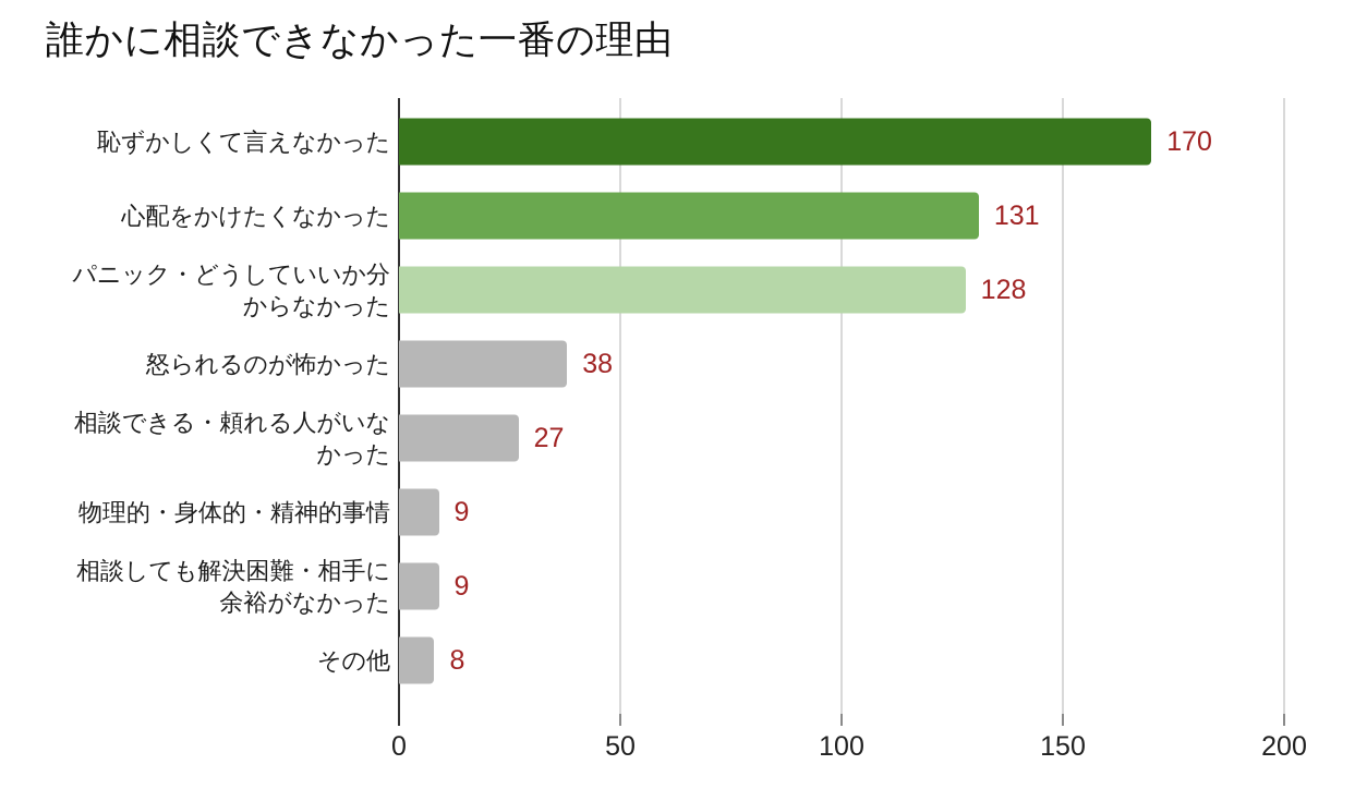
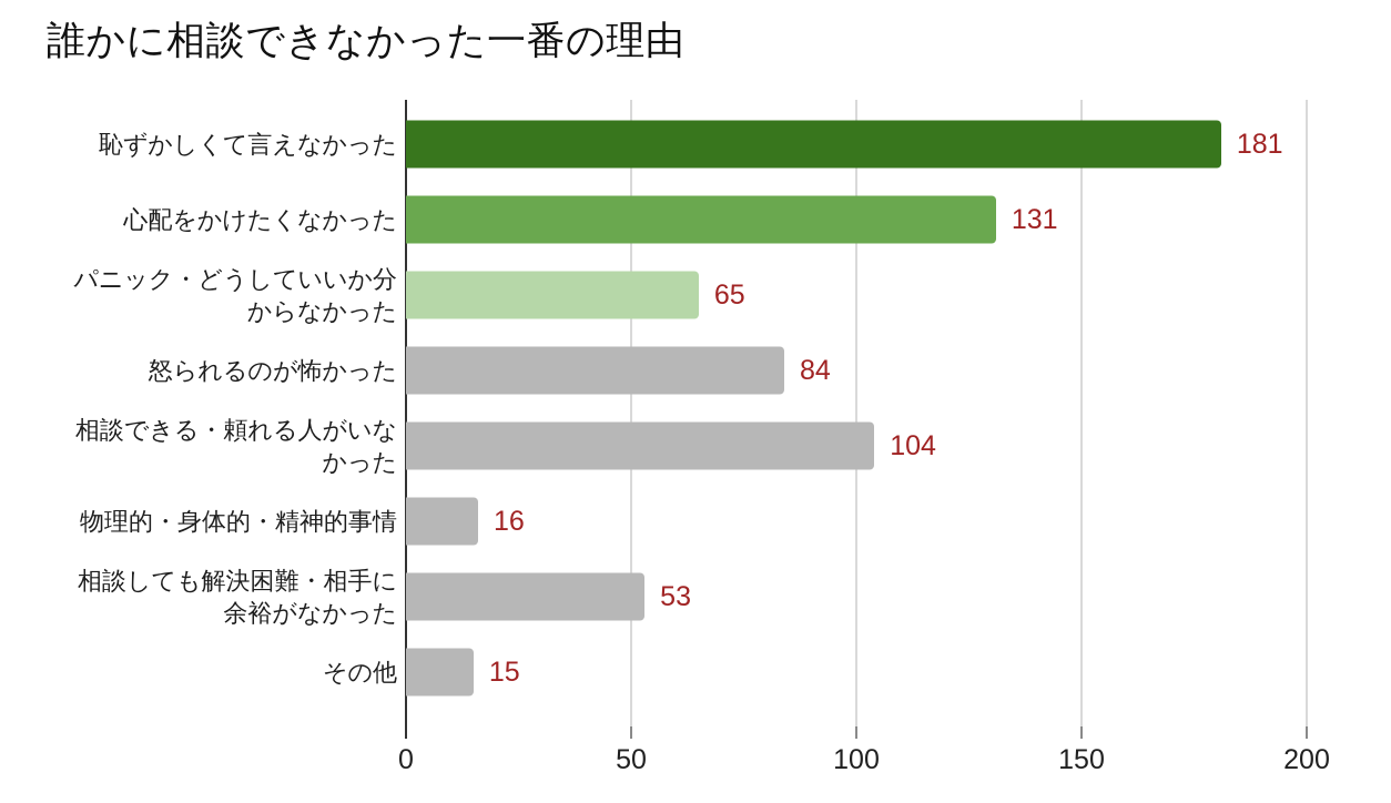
恥ずかしくて言えなかった: 170 -> 181
パニック・どうしていいか分 からなかった: 128 -> 65
怒られるのが怖かった: 38 -> 84
相談できる・頼れる人がいな かった: 27 -> 104
物理的・身体的・精神的事情: 9 -> 16
相談しても解決困難・相手に 余裕がなかった: 9 -> 53
その他: 8 -> 15
